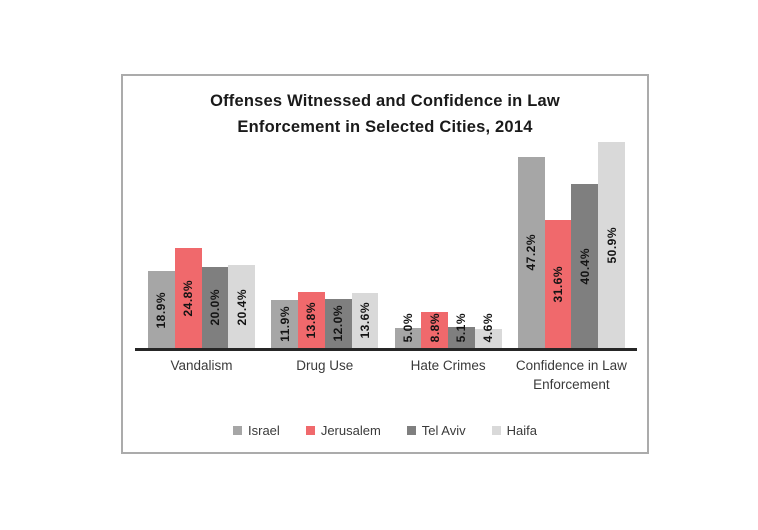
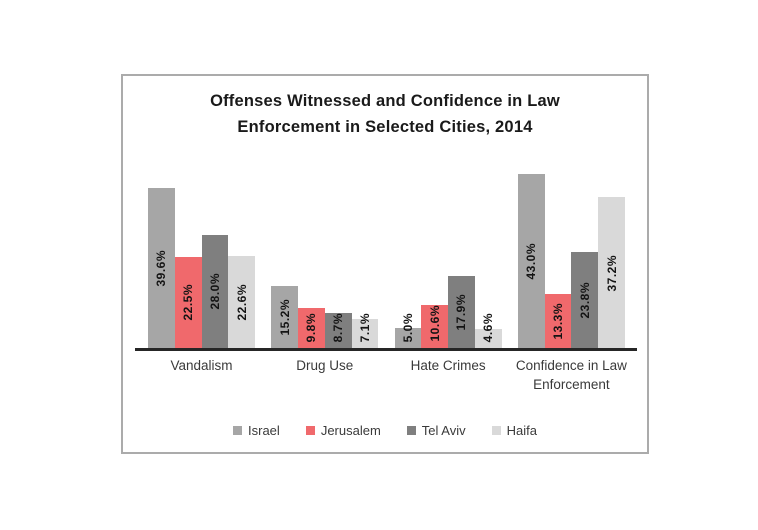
Israel/Vandalism: 18.9% -> 39.6%
Jerusalem/Vandalism: 24.8% -> 22.5%
Tel Aviv/Vandalism: 20.0% -> 28.0%
Haifa/Vandalism: 20.4% -> 22.6%
Israel/Drug Use: 11.9% -> 15.2%
Jerusalem/Drug Use: 13.8% -> 9.8%
Tel Aviv/Drug Use: 12.0% -> 8.7%
Haifa/Drug Use: 13.6% -> 7.1%
Jerusalem/Hate Crimes: 8.8% -> 10.6%
Tel Aviv/Hate Crimes: 5.1% -> 17.9%
Israel/Confidence in Law Enforcement: 47.2% -> 43.0%
Jerusalem/Confidence in Law Enforcement: 31.6% -> 13.3%
Tel Aviv/Confidence in Law Enforcement: 40.4% -> 23.8%
Haifa/Confidence in Law Enforcement: 50.9% -> 37.2%
